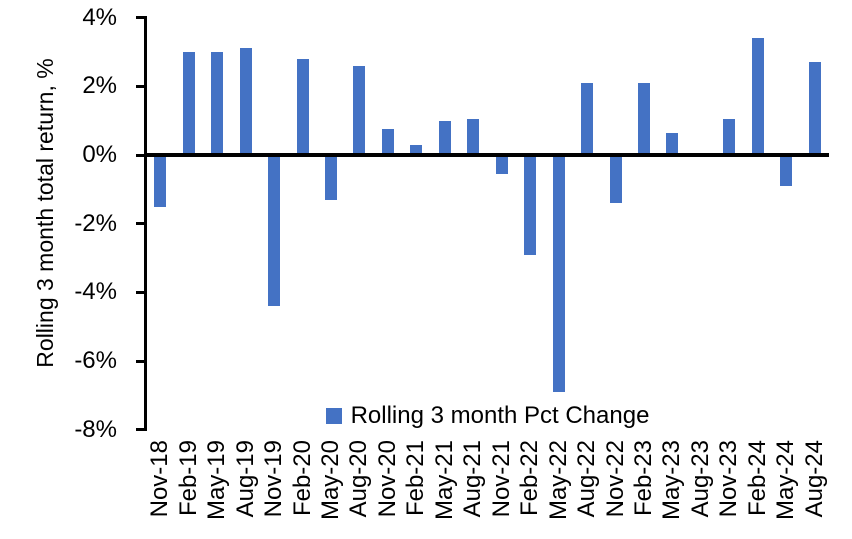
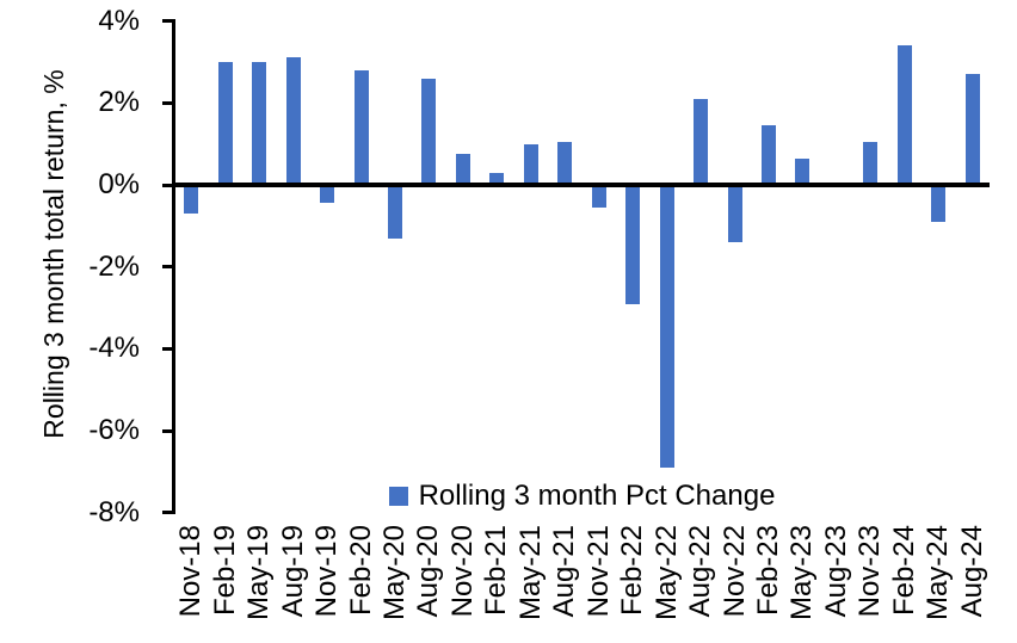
Nov-18: -1.5% -> -0.7%
Nov-19: -4.4% -> -0.5%
Feb-23: 2.1% -> 1.4%
